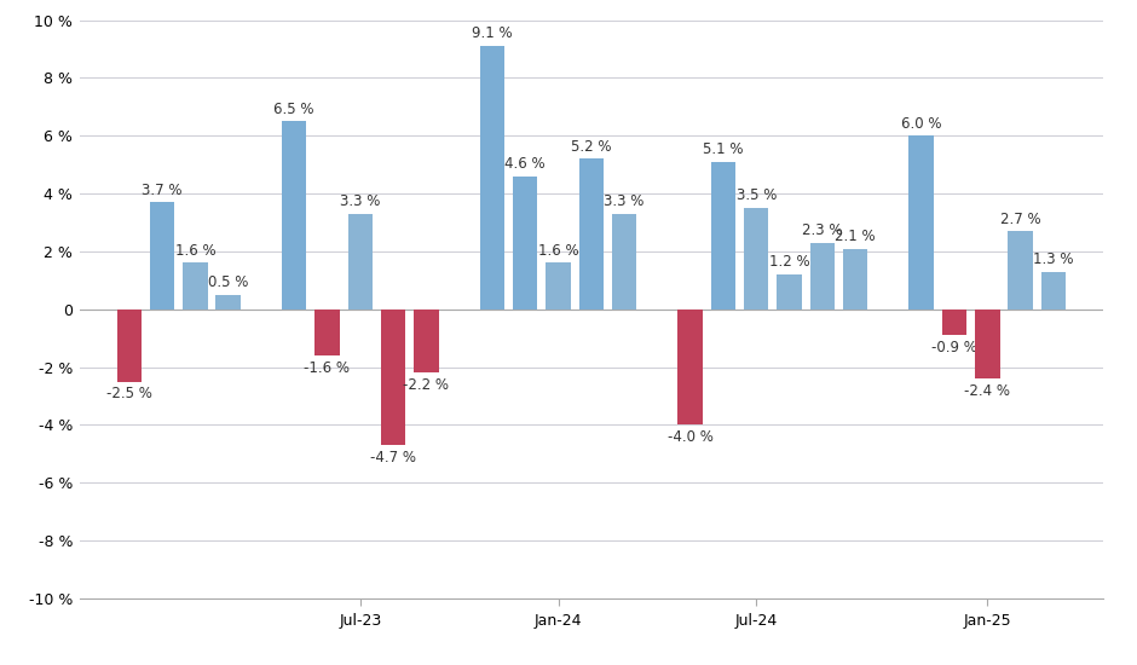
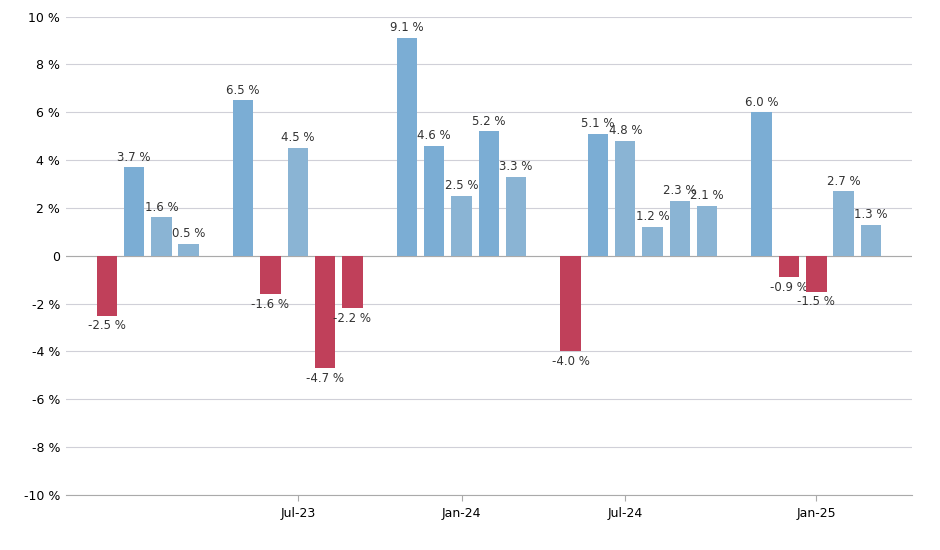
Jul-23: 3.3 -> 4.5
Jan-24: 1.6 -> 2.5
Jul-24: 3.5 -> 4.8
Jan-25: -2.4 -> -1.5
